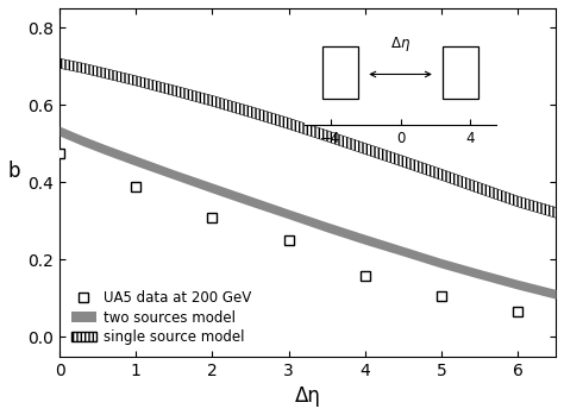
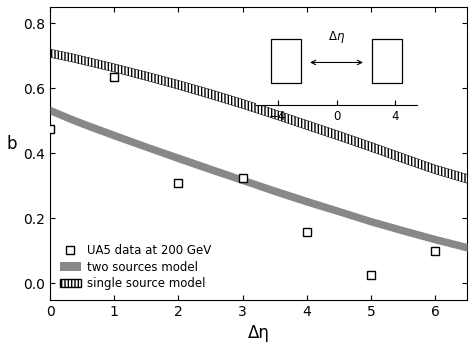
UA5 data at 200 GeV/1: 0.390 -> 0.635
UA5 data at 200 GeV/3: 0.250 -> 0.325
UA5 data at 200 GeV/5: 0.105 -> 0.025
UA5 data at 200 GeV/6: 0.065 -> 0.100
